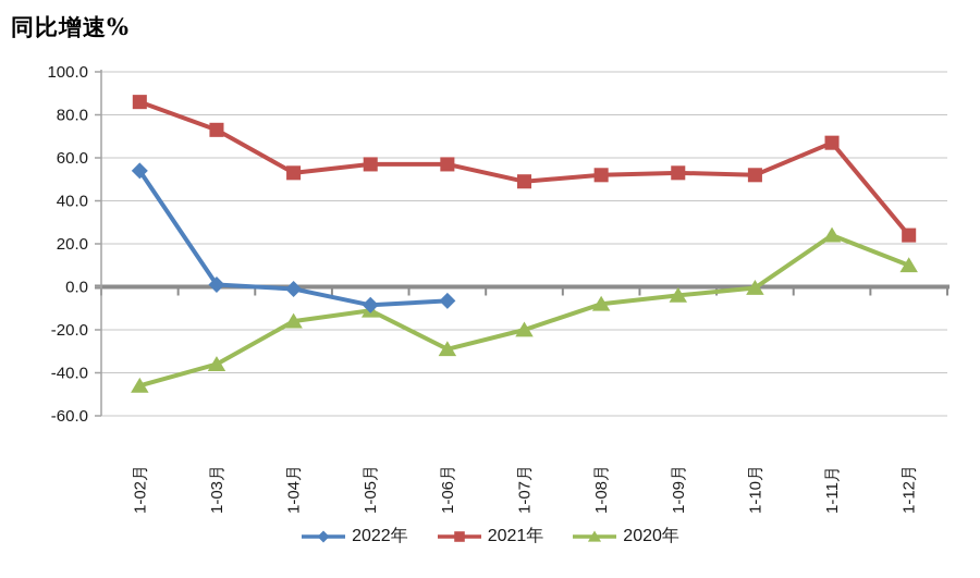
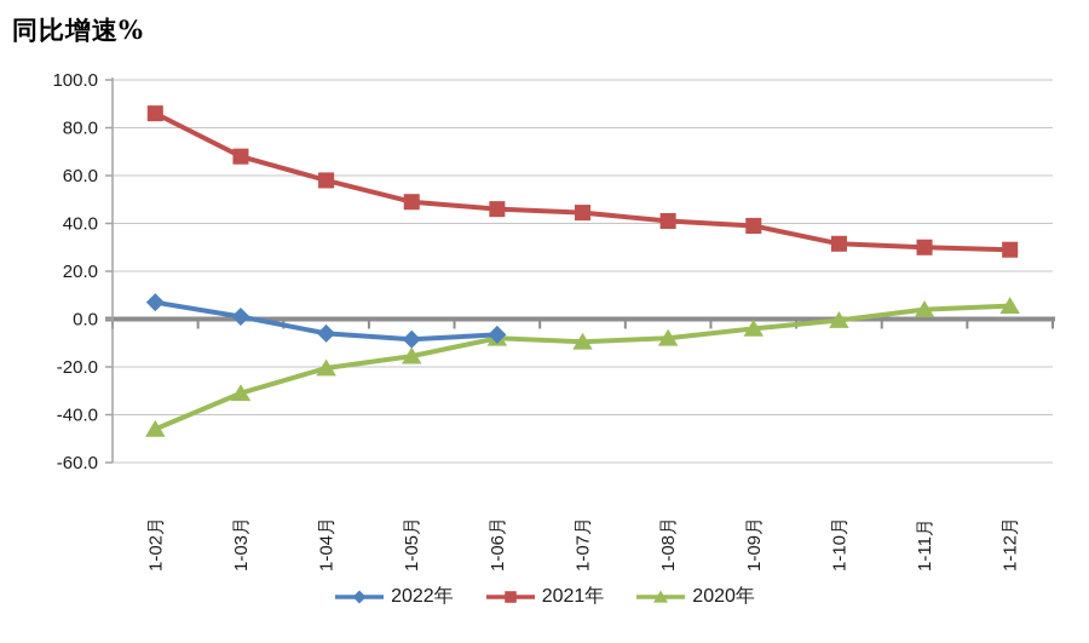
2022年/1-02月: 54 -> 7
2021年/1-03月: 73 -> 68
2020年/1-03月: -36 -> -31
2022年/1-04月: -1 -> -6
2021年/1-04月: 53 -> 58
2020年/1-04月: -16 -> -20
2021年/1-05月: 57 -> 49
2020年/1-05月: -11 -> -16
2021年/1-06月: 57 -> 46
2020年/1-06月: -29 -> -8
2021年/1-07月: 49 -> 44
2020年/1-07月: -20 -> -10
2021年/1-08月: 52 -> 41
2021年/1-09月: 53 -> 39
2021年/1-10月: 52 -> 32
2021年/1-11月: 67 -> 30
2020年/1-11月: 24 -> 4
2021年/1-12月: 24 -> 29
2020年/1-12月: 10 -> 6
